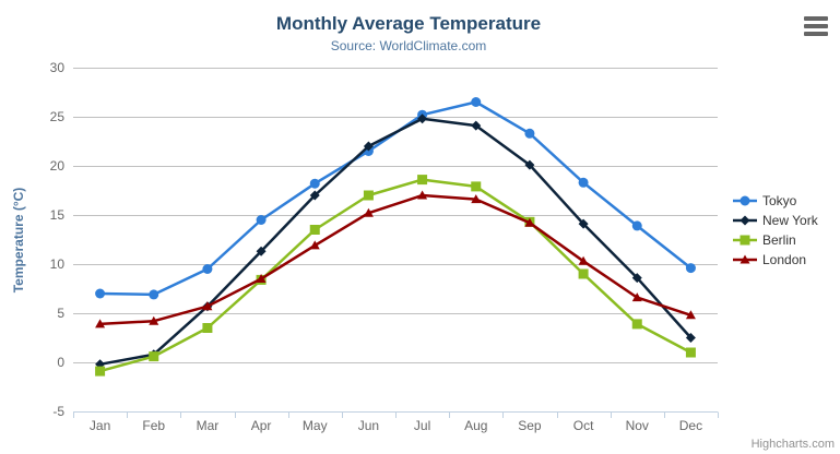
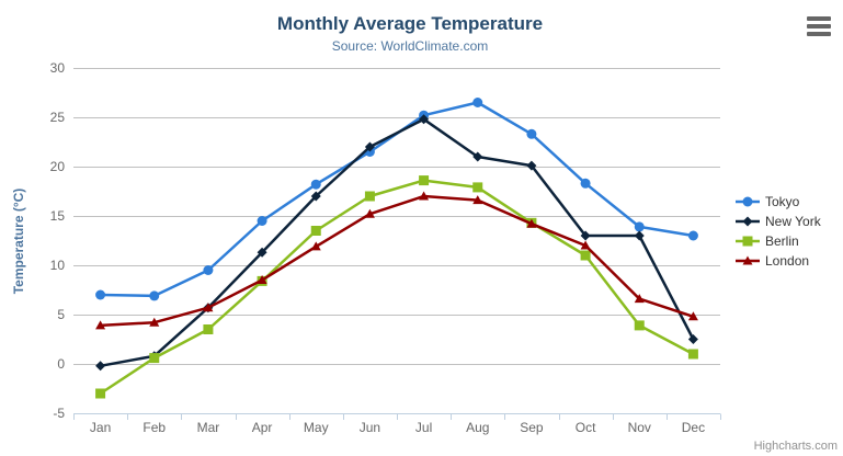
Berlin/Jan: -1 -> -3
New York/Aug: 24 -> 21
New York/Oct: 14 -> 13
Berlin/Oct: 9 -> 11
London/Oct: 10 -> 12
New York/Nov: 9 -> 13
Tokyo/Dec: 10 -> 13
